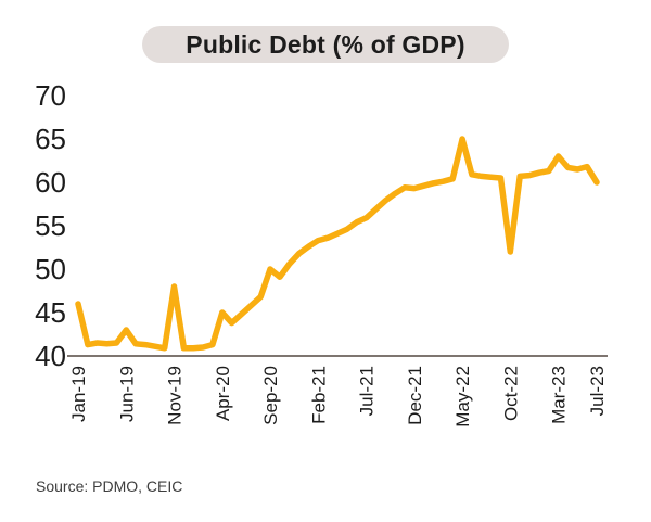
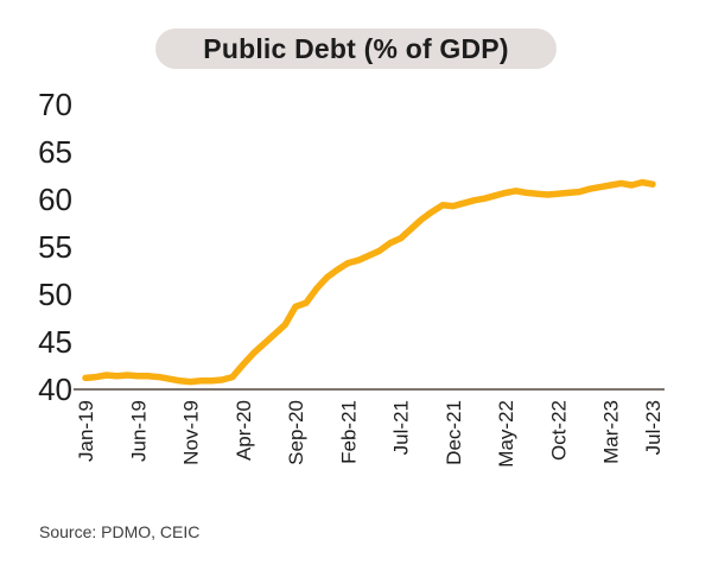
Jan-19: 46 -> 41
Jun-19: 43 -> 41
Nov-19: 48 -> 41
Apr-20: 45 -> 43
Sep-20: 50 -> 49
May-22: 65 -> 61
Oct-22: 52 -> 61
Mar-23: 63 -> 62
Jul-23: 60 -> 62
